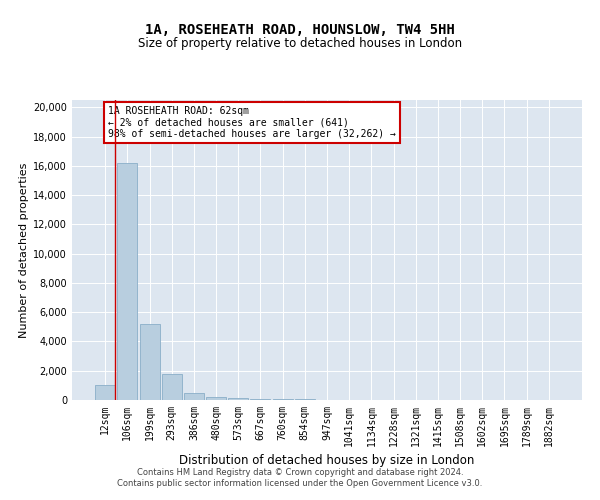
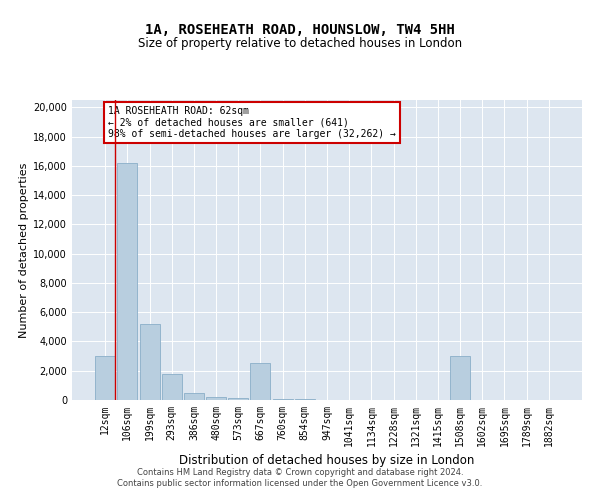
12sqm: 1,000 -> 3,000
667sqm: 100 -> 2,500
1508sqm: 0 -> 3,000
